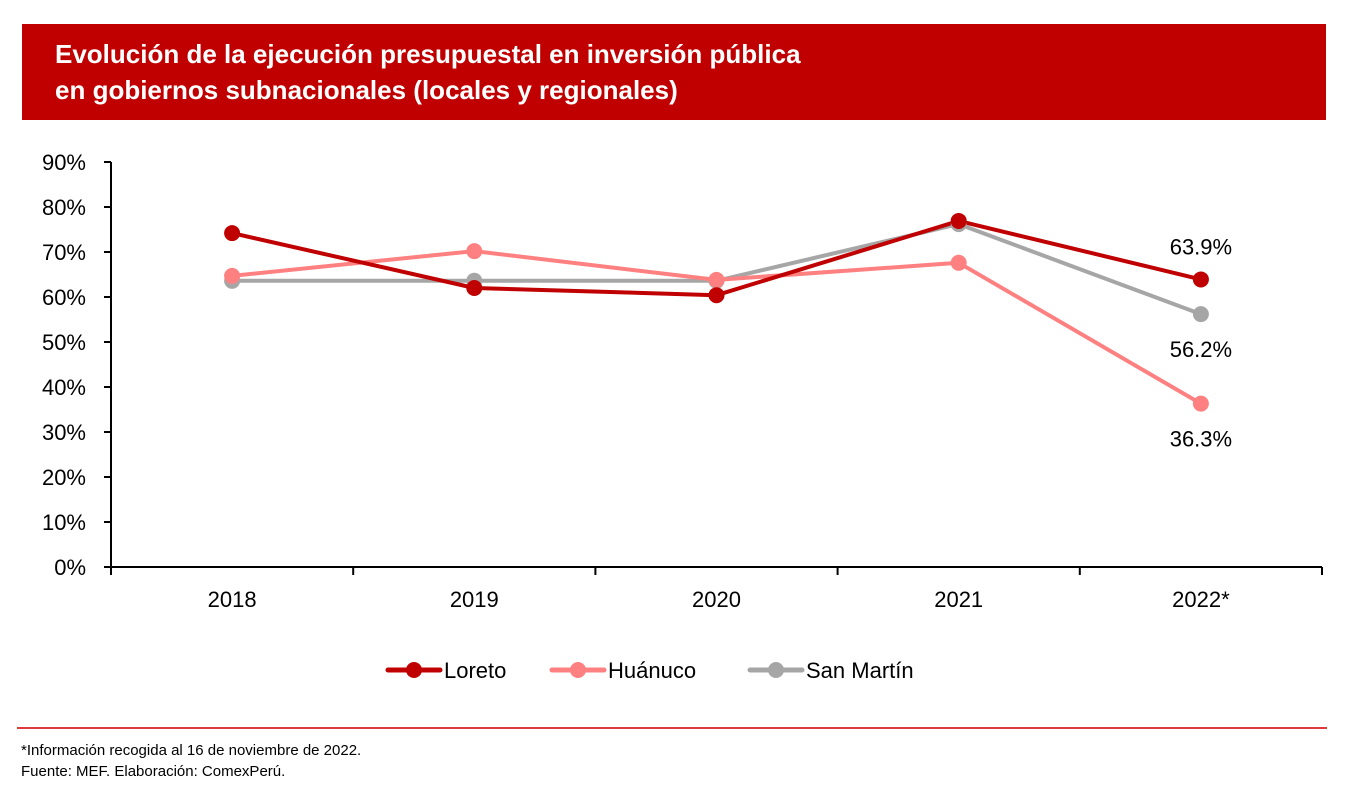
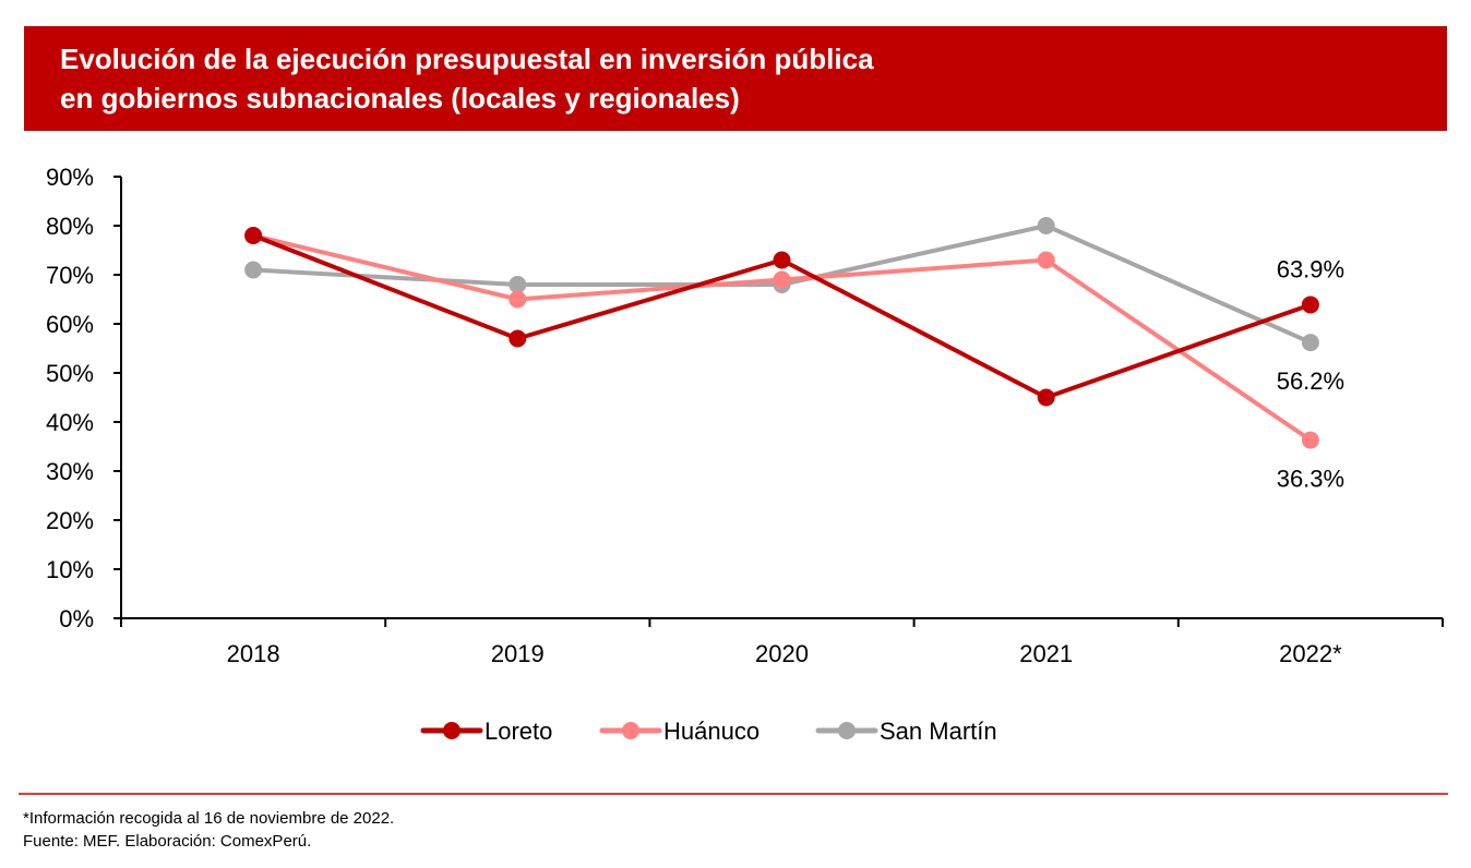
Loreto/2018: 74% -> 78%
Huánuco/2018: 65% -> 78%
San Martín/2018: 64% -> 71%
Loreto/2019: 62% -> 57%
Huánuco/2019: 70% -> 65%
San Martín/2019: 64% -> 68%
Loreto/2020: 60% -> 73%
Huánuco/2020: 64% -> 69%
San Martín/2020: 64% -> 68%
Loreto/2021: 77% -> 45%
Huánuco/2021: 68% -> 73%
San Martín/2021: 76% -> 80%
